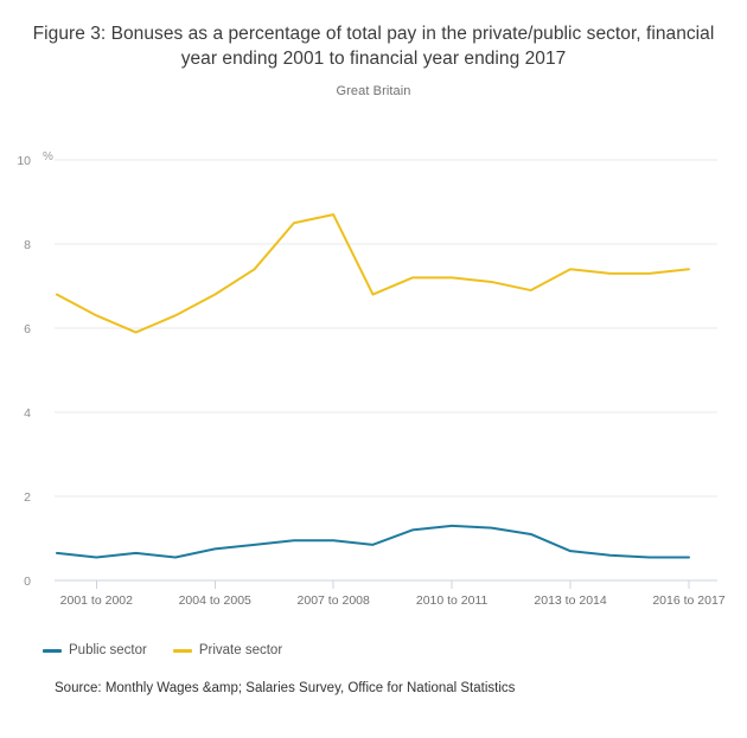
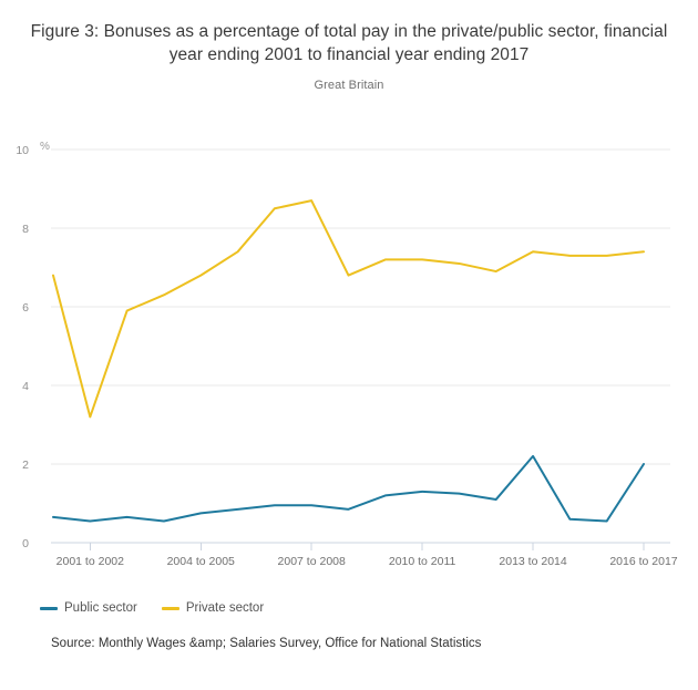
Private sector/2001 to 2002: 6.3 -> 3.2
Public sector/2013 to 2014: 0.7 -> 2.2
Public sector/2016 to 2017: 0.6 -> 2.0
